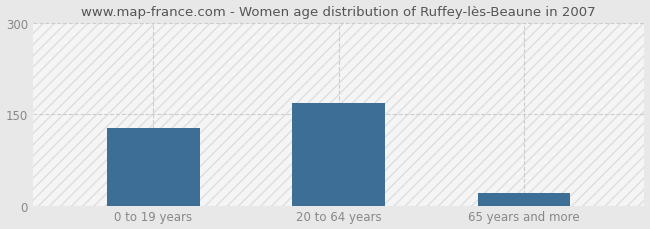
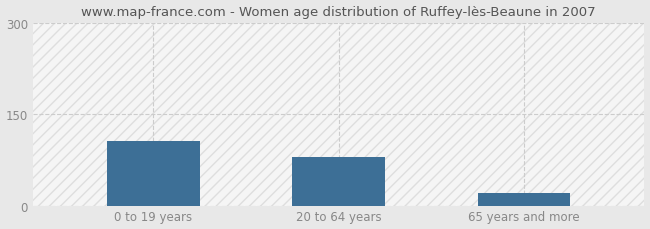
0 to 19 years: 128 -> 106
20 to 64 years: 168 -> 80
